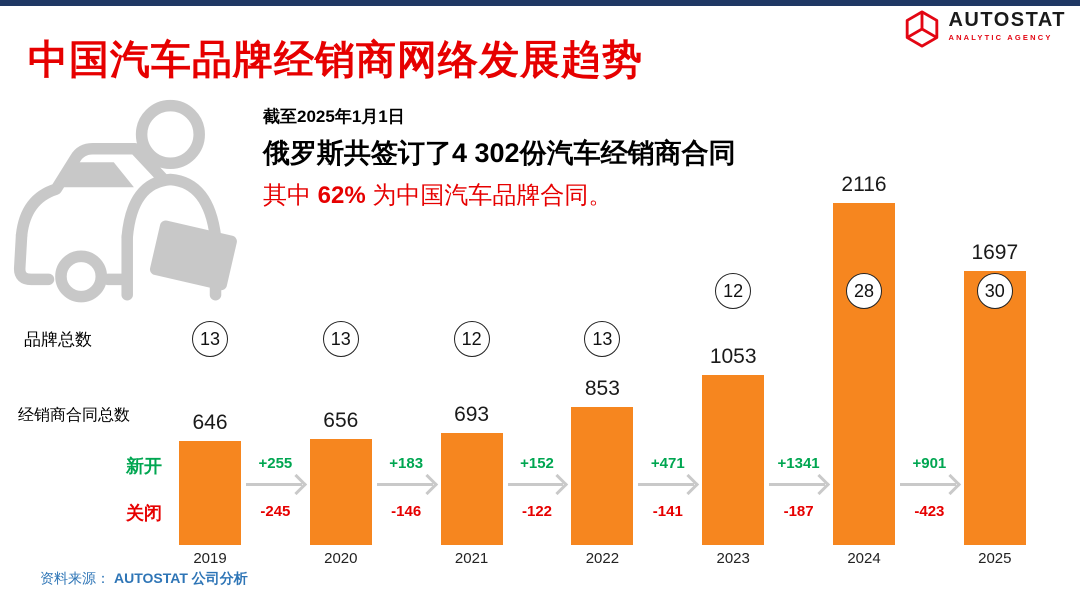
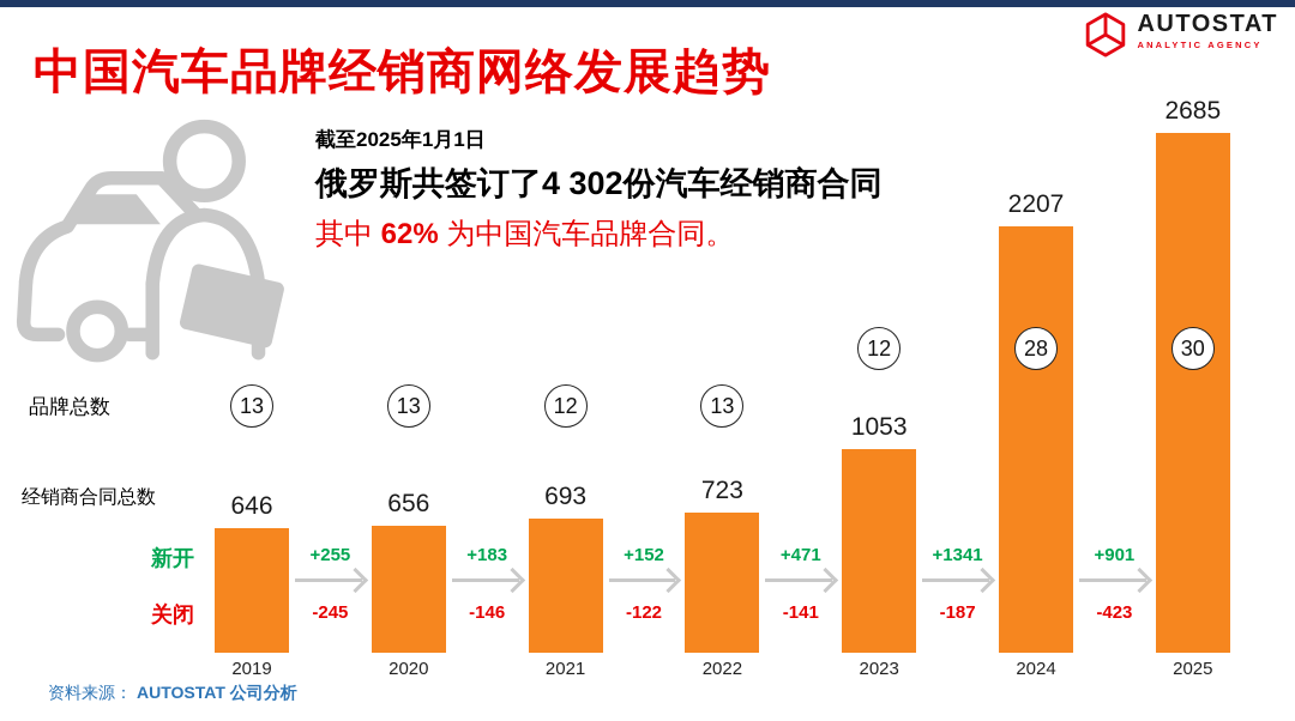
经销商合同总数/2022: 853 -> 723
经销商合同总数/2024: 2116 -> 2207
经销商合同总数/2025: 1697 -> 2685
